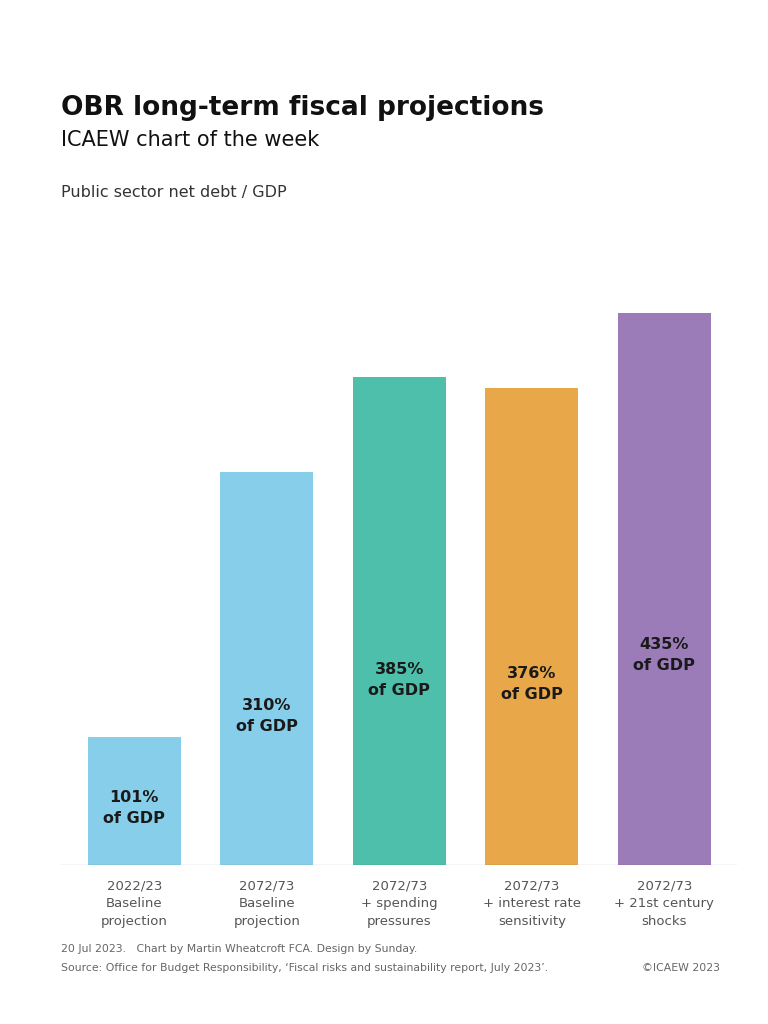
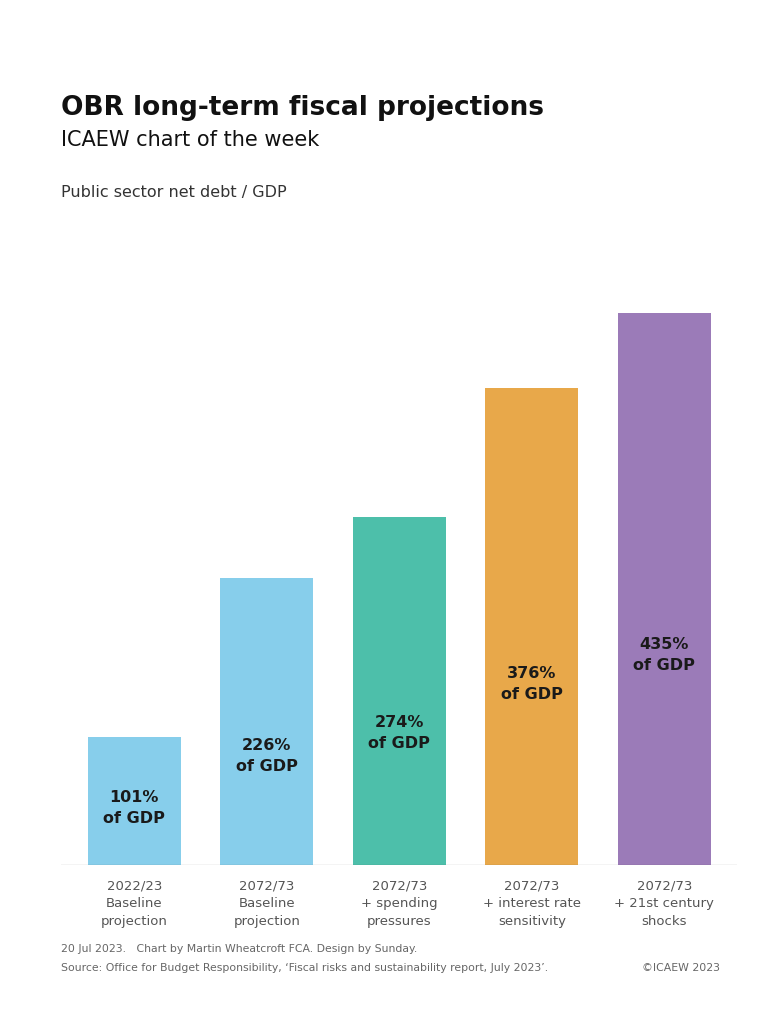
2072/73 Baseline projection: 310% -> 226%
2072/73 + spending pressures: 385% -> 274%
